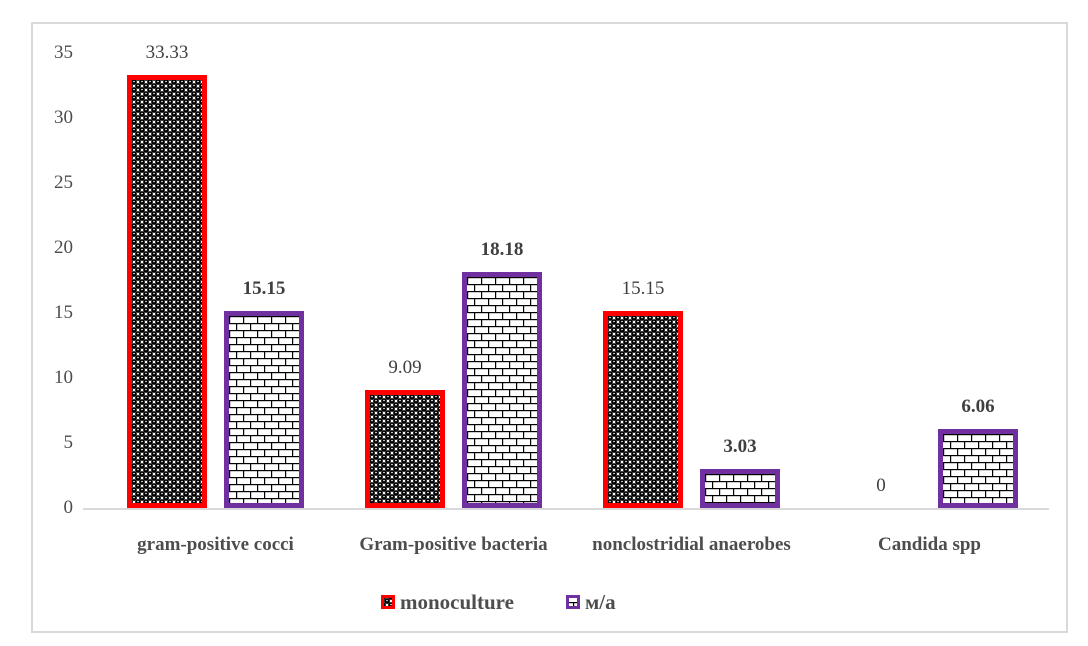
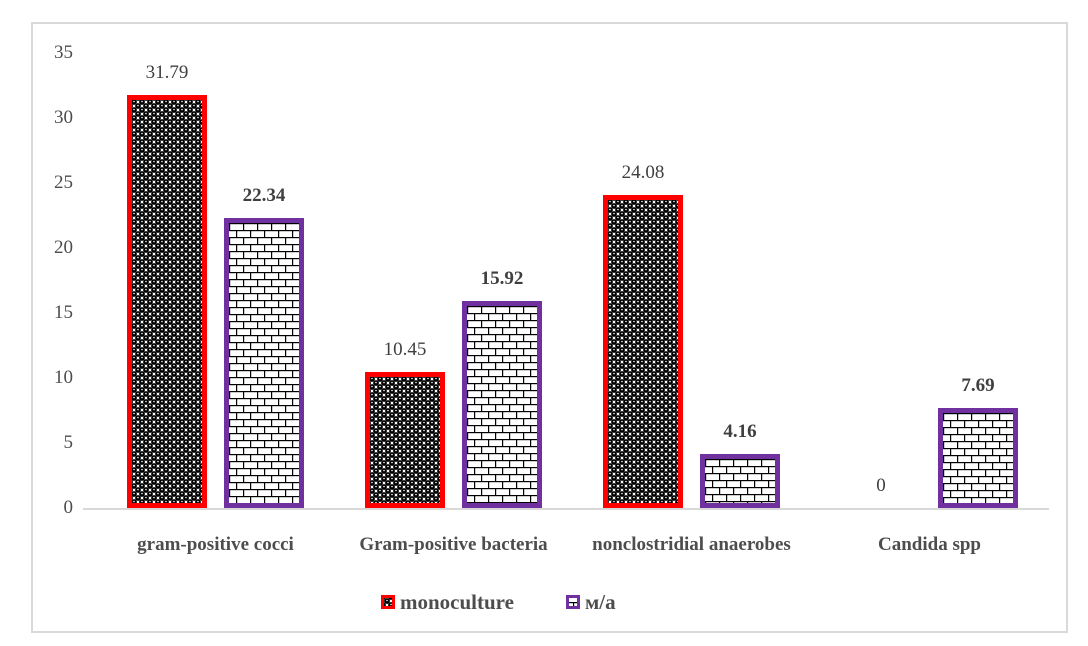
monoculture/gram-positive cocci: 33.33 -> 31.79
м/a/gram-positive cocci: 15.15 -> 22.34
monoculture/Gram-positive bacteria: 9.09 -> 10.45
м/a/Gram-positive bacteria: 18.18 -> 15.92
monoculture/nonclostridial anaerobes: 15.15 -> 24.08
м/a/nonclostridial anaerobes: 3.03 -> 4.16
м/a/Candida spp: 6.06 -> 7.69
